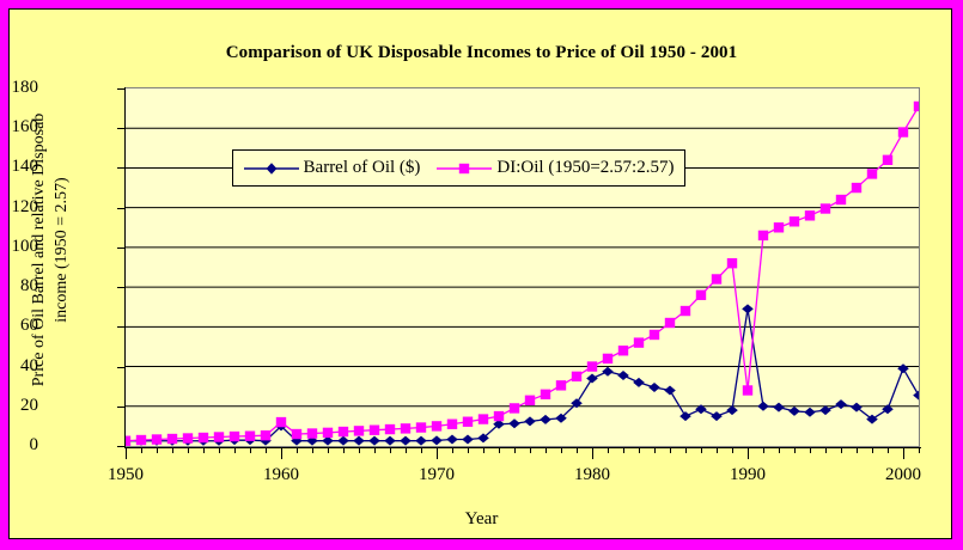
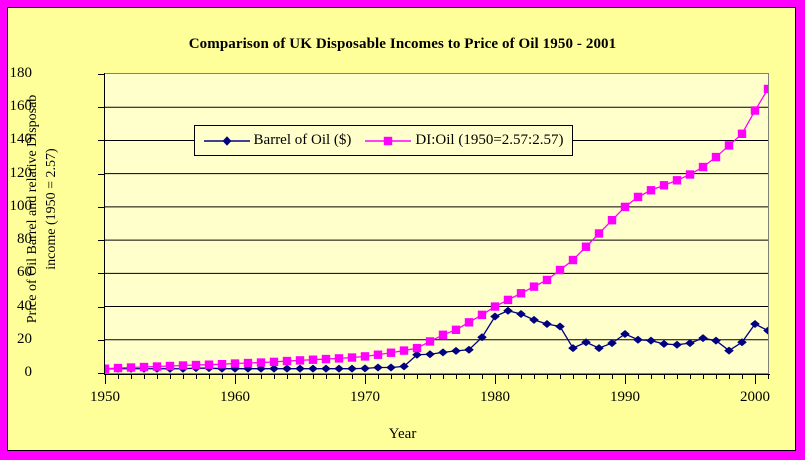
Barrel of Oil ($)/1960: 10 -> 3
DI:Oil (1950=2.57:2.57)/1960: 12 -> 6
Barrel of Oil ($)/1990: 69 -> 24
DI:Oil (1950=2.57:2.57)/1990: 28 -> 100
Barrel of Oil ($)/2000: 39 -> 30
